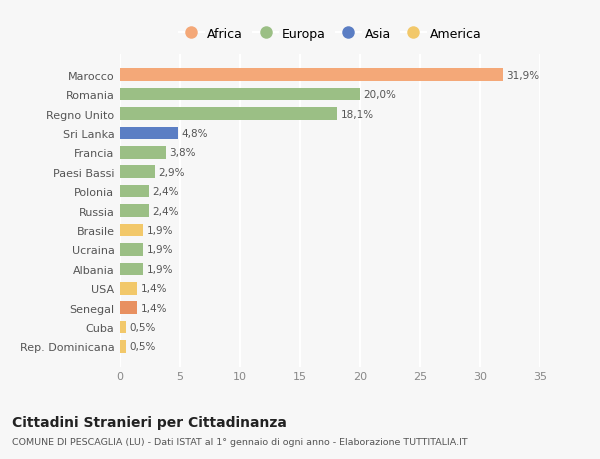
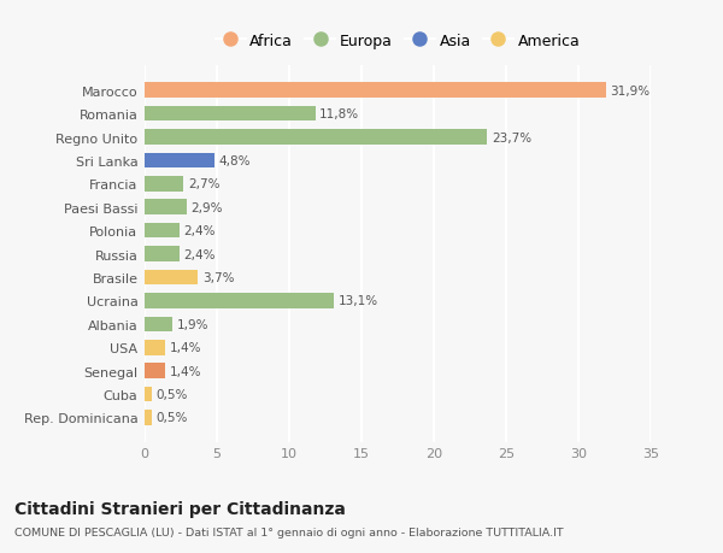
Romania: 20,0% -> 11,8%
Regno Unito: 18,1% -> 23,7%
Francia: 3,8% -> 2,7%
Brasile: 1,9% -> 3,7%
Ucraina: 1,9% -> 13,1%
